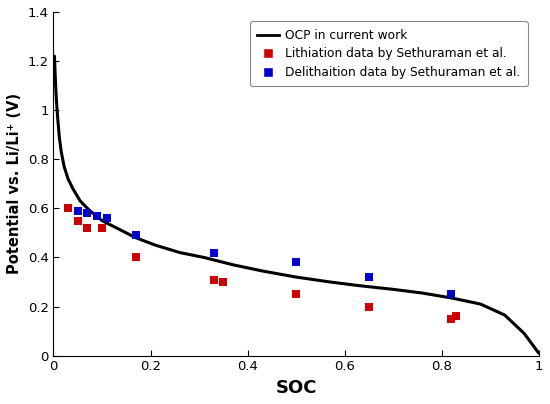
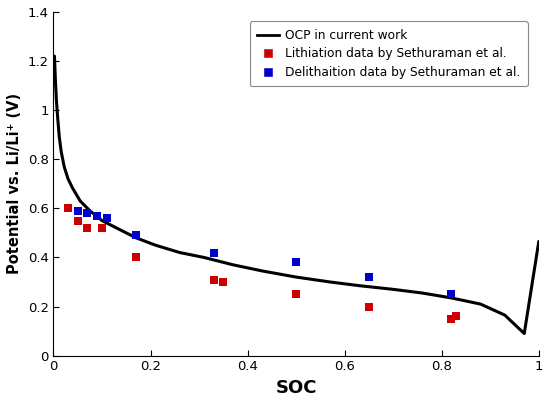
OCP in current work/1: 0.010 -> 0.465
